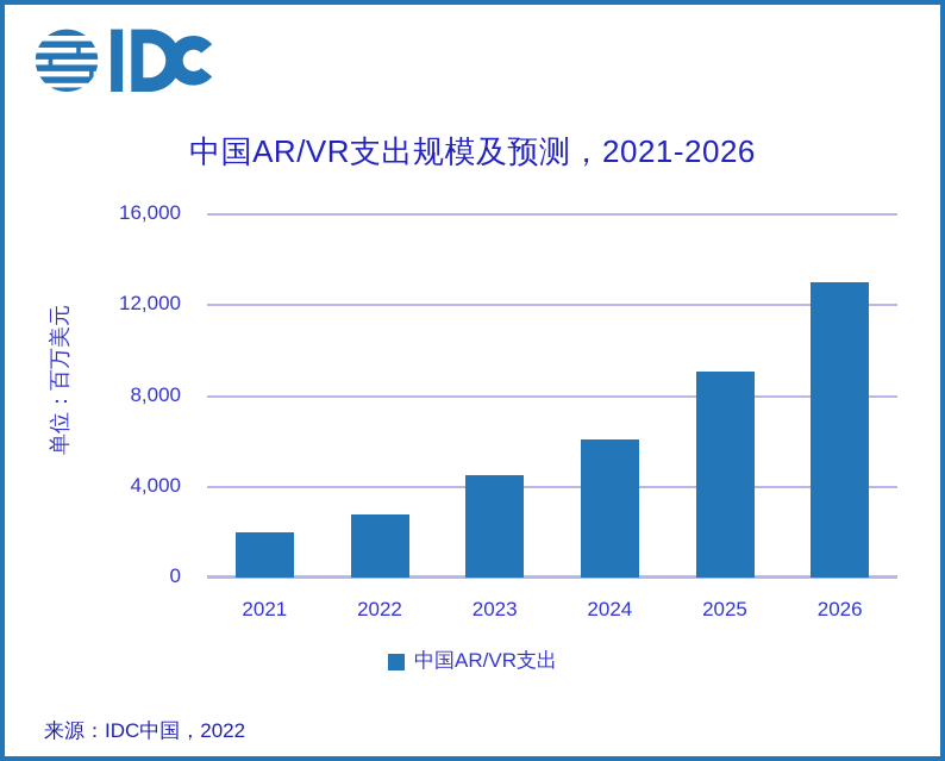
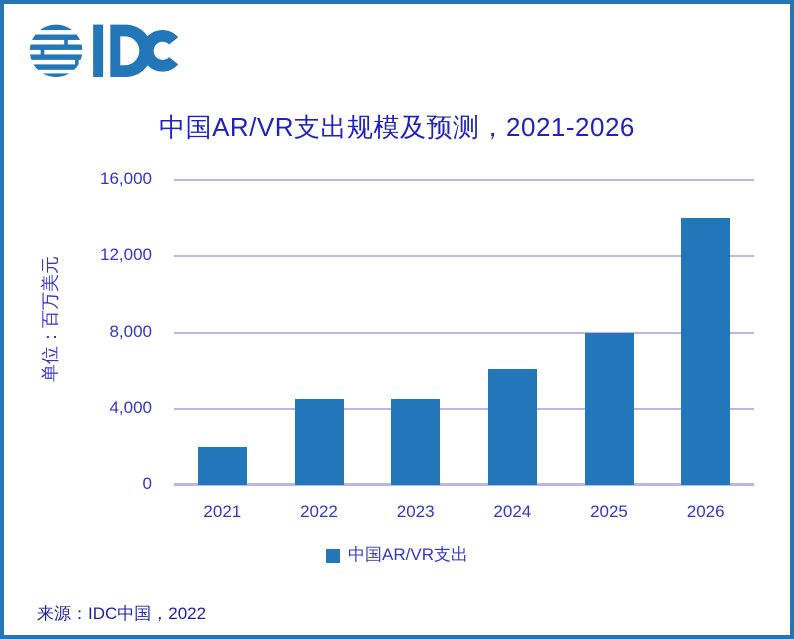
2022: 2800 -> 4500
2025: 9100 -> 8000
2026: 13000 -> 14000
